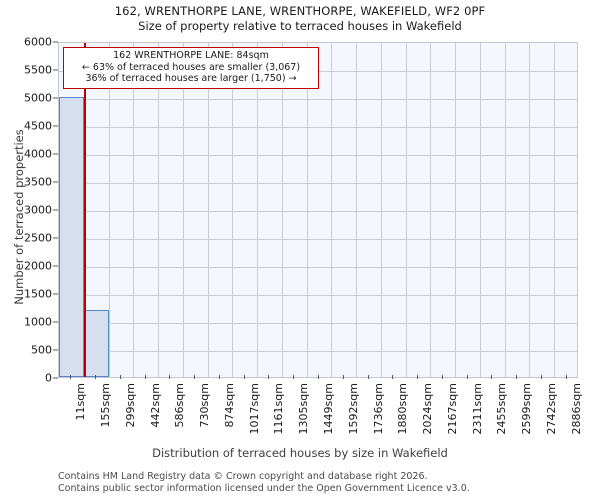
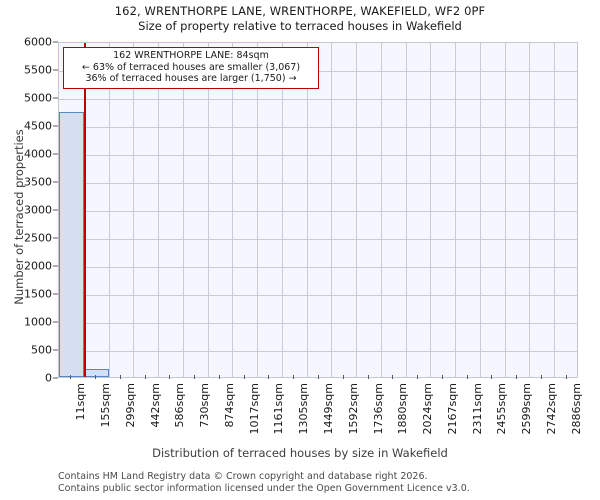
11sqm: 5000 -> 4700
155sqm: 1200 -> 100
